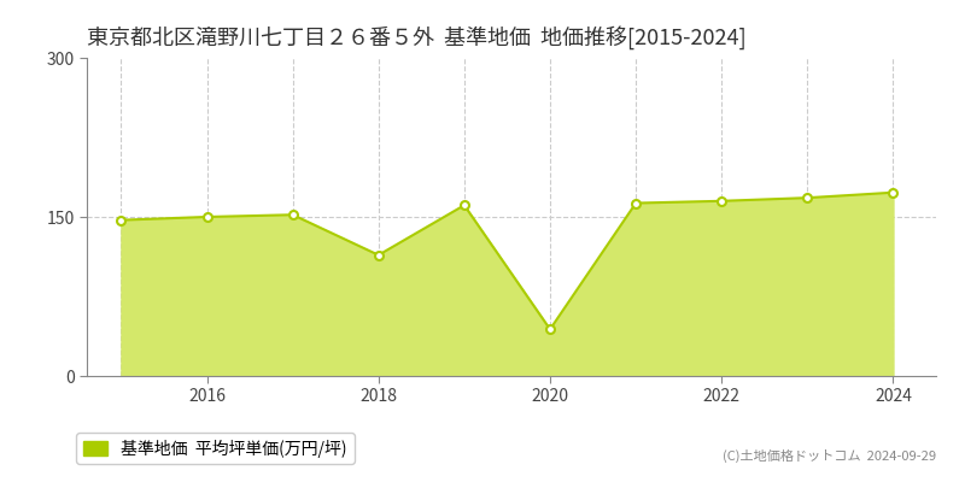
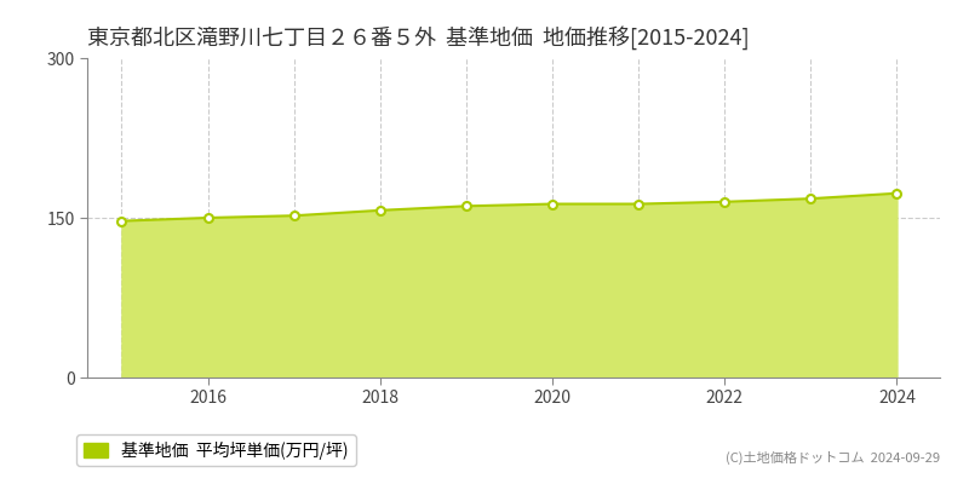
2018: 114 -> 157
2020: 44 -> 163
